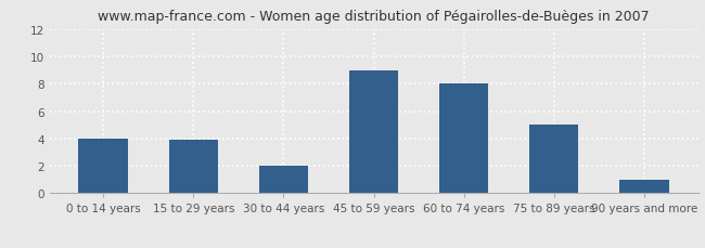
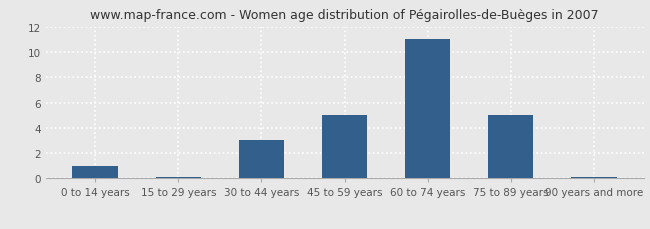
0 to 14 years: 4.0 -> 1.0
15 to 29 years: 3.9 -> 0.1
30 to 44 years: 2.0 -> 3.0
45 to 59 years: 9.0 -> 5.0
60 to 74 years: 8.0 -> 11.0
90 years and more: 1.0 -> 0.1
